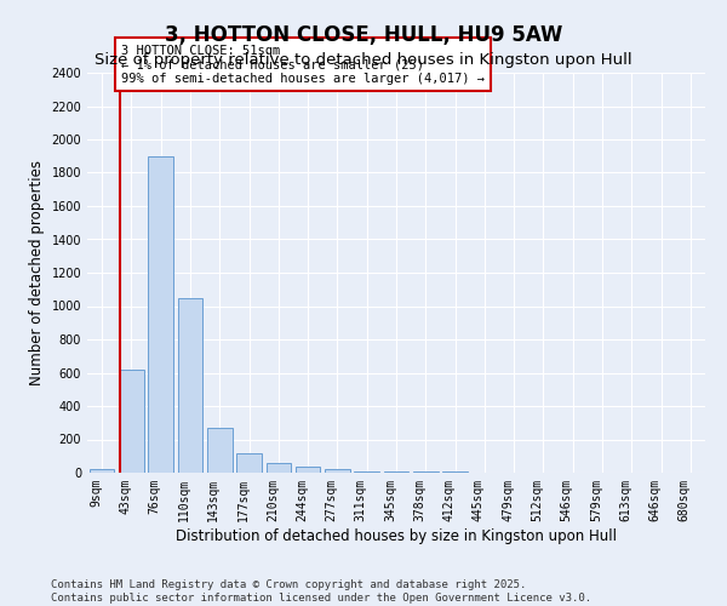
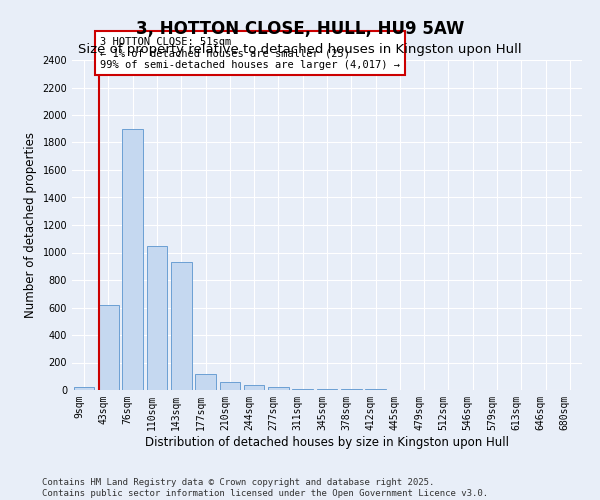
143sqm: 270 -> 930
